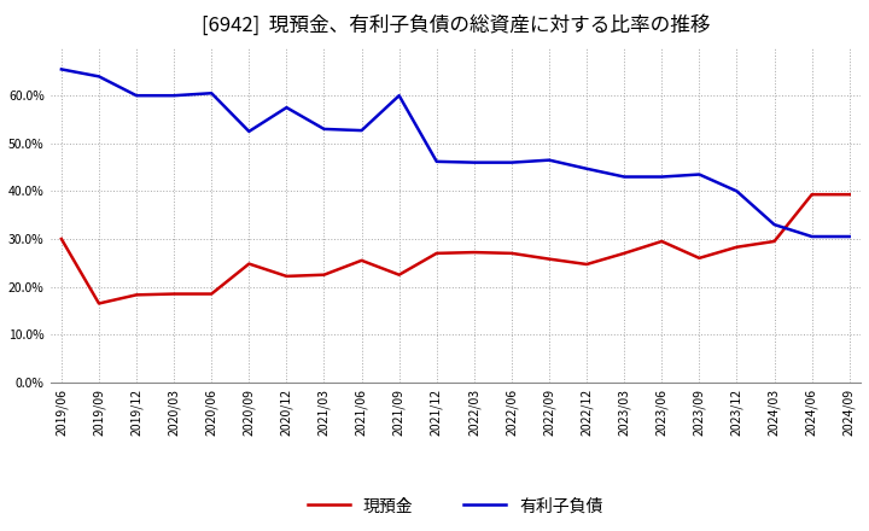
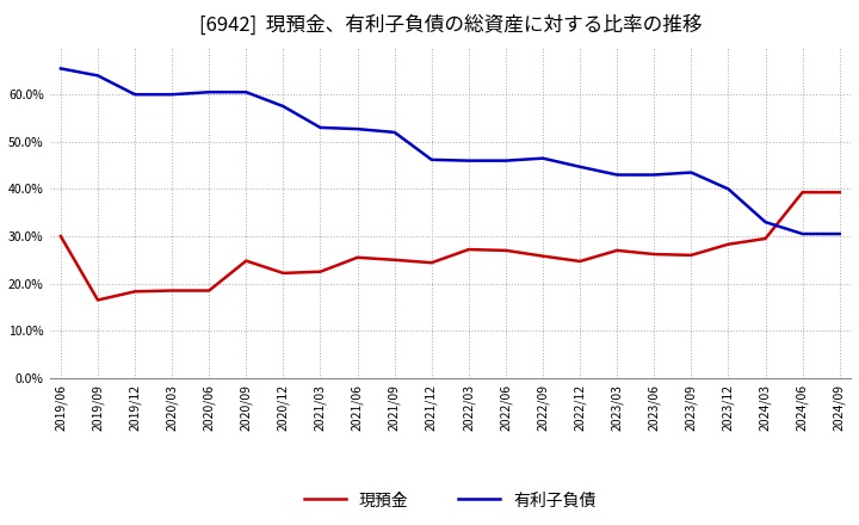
有利子負債/2020/09: 52.5% -> 60.5%
現預金/2021/09: 22.5% -> 25.0%
有利子負債/2021/09: 60.0% -> 52.0%
現預金/2021/12: 27.0% -> 24.4%
現預金/2023/06: 29.5% -> 26.2%
